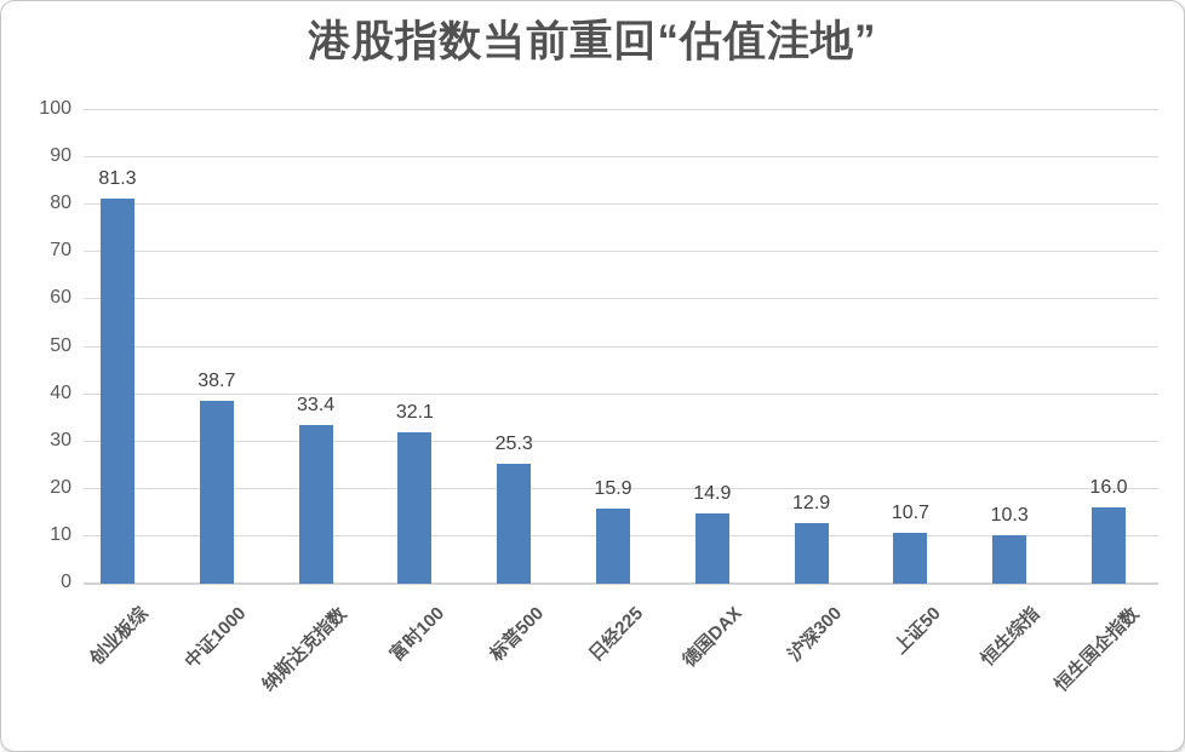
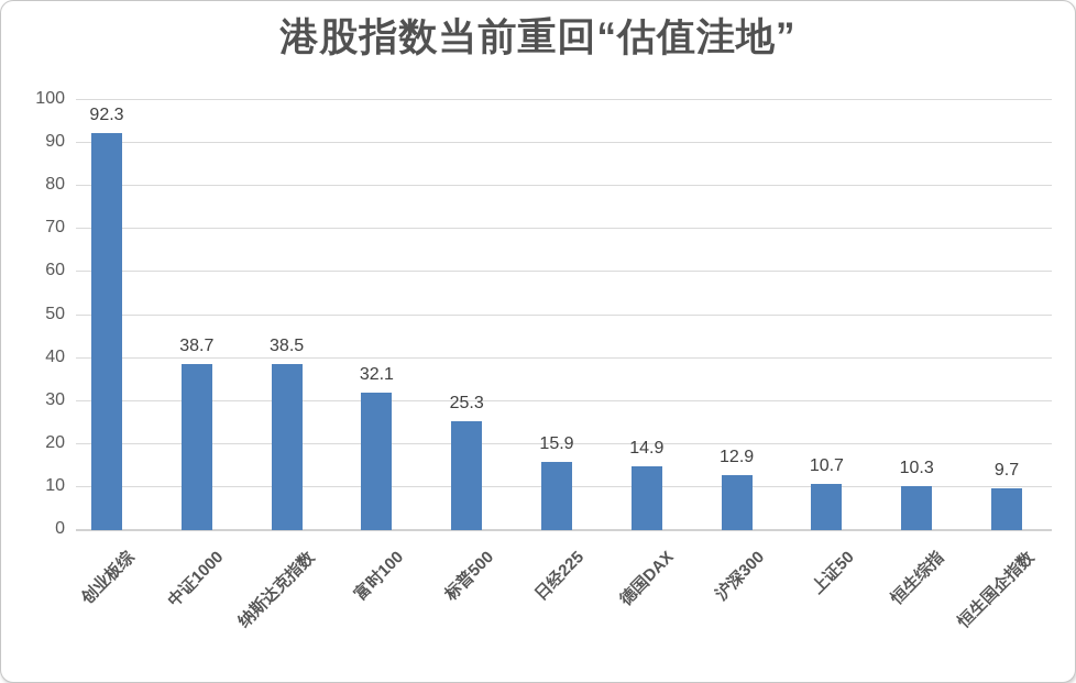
创业板综: 81.3 -> 92.3
纳斯达克指数: 33.4 -> 38.5
恒生国企指数: 16.0 -> 9.7
